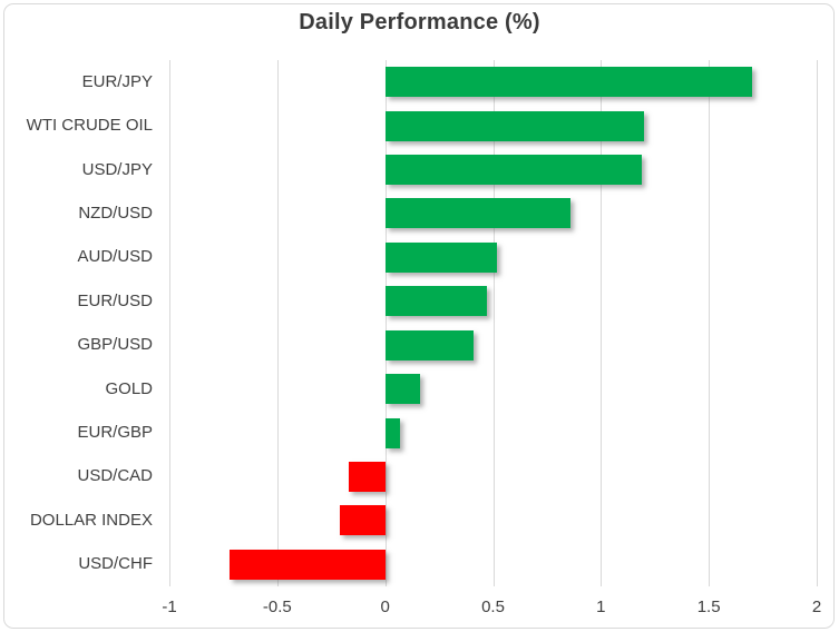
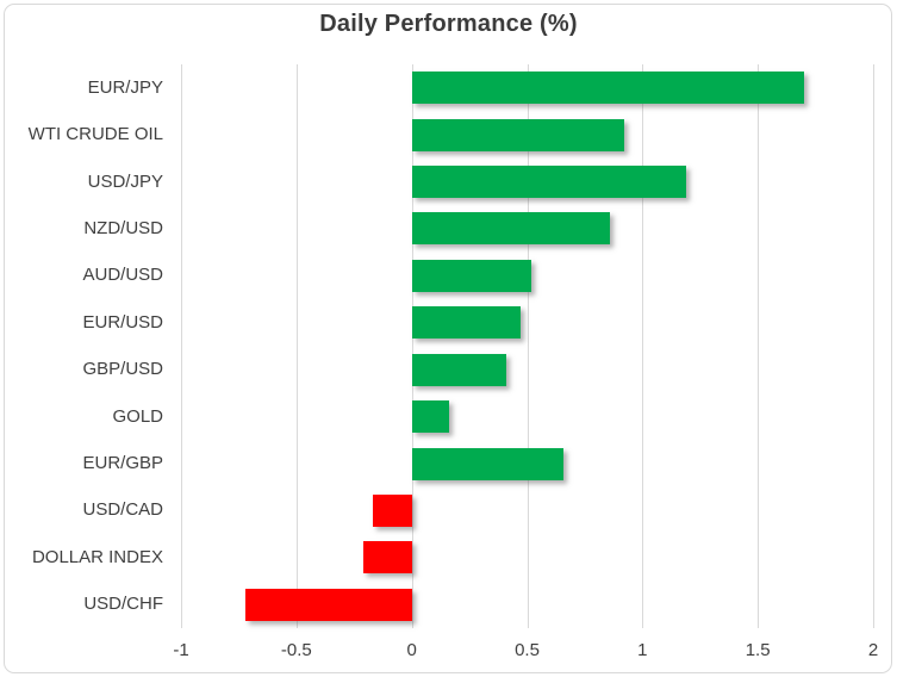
WTI CRUDE OIL: 1.20 -> 0.92
EUR/GBP: 0.07 -> 0.66
